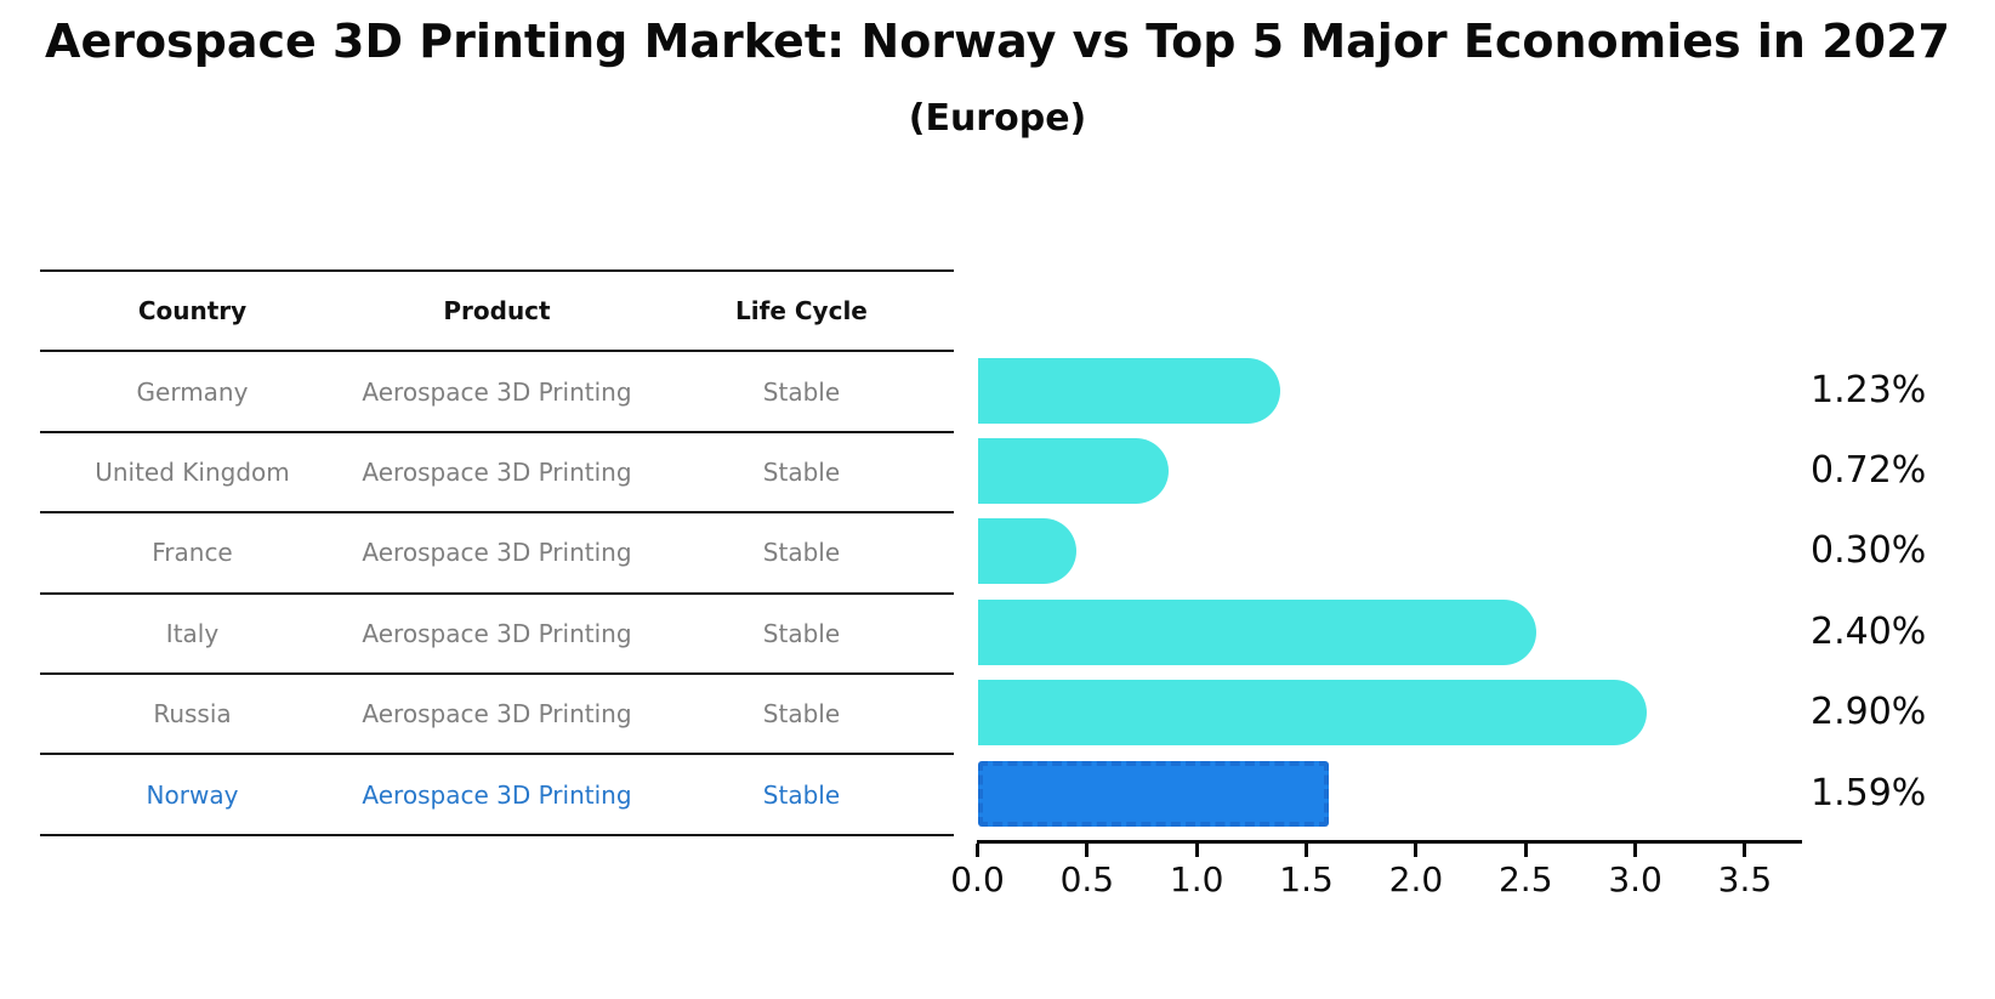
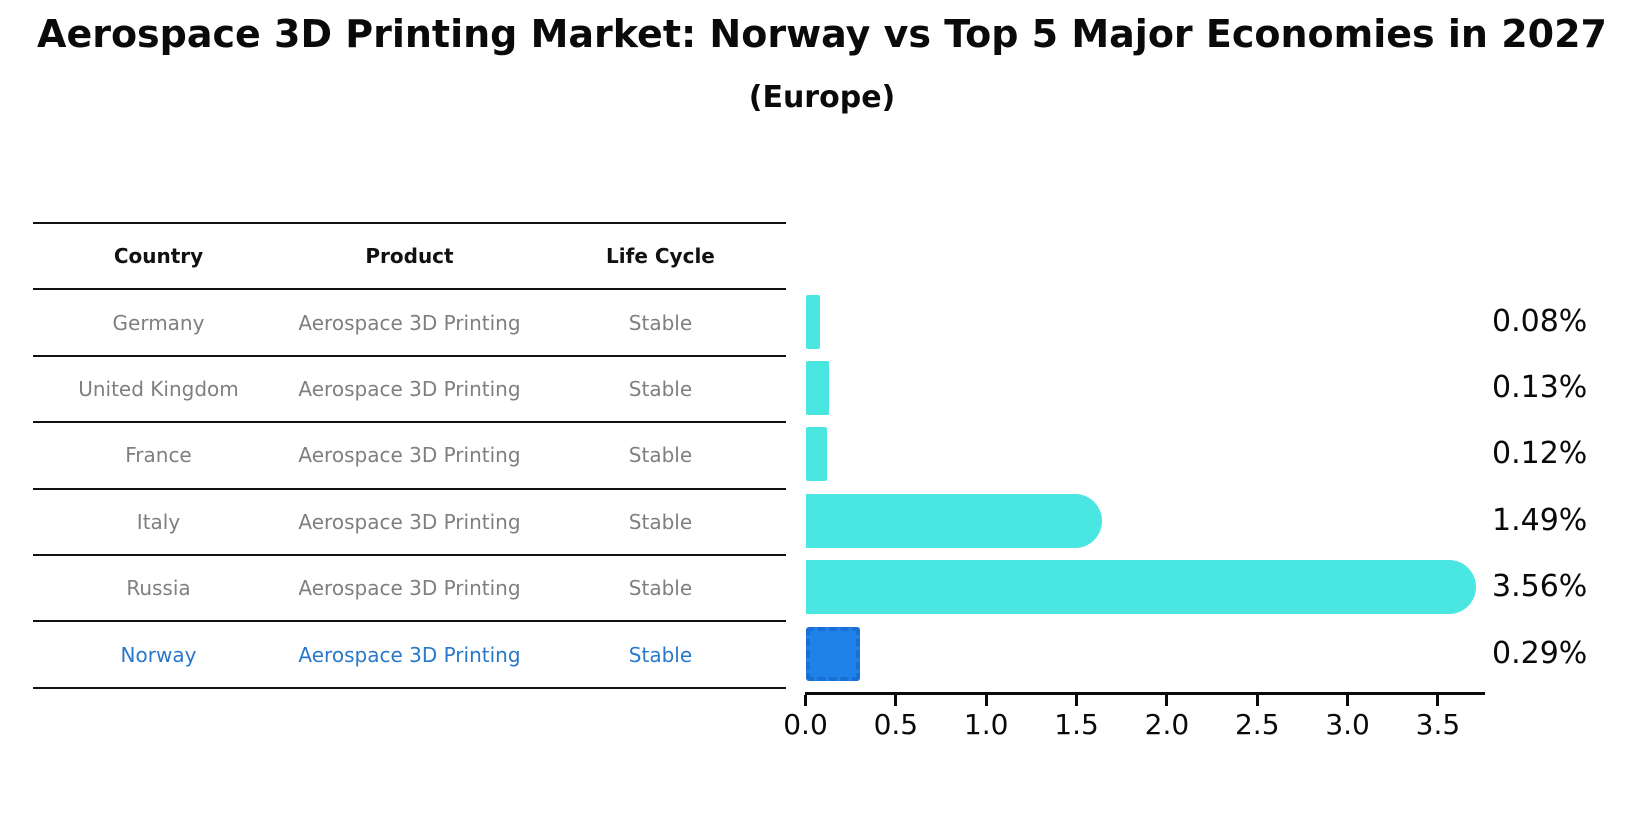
Germany: 1.23% -> 0.08%
United Kingdom: 0.72% -> 0.13%
France: 0.30% -> 0.12%
Italy: 2.40% -> 1.49%
Russia: 2.90% -> 3.56%
Norway: 1.59% -> 0.29%
